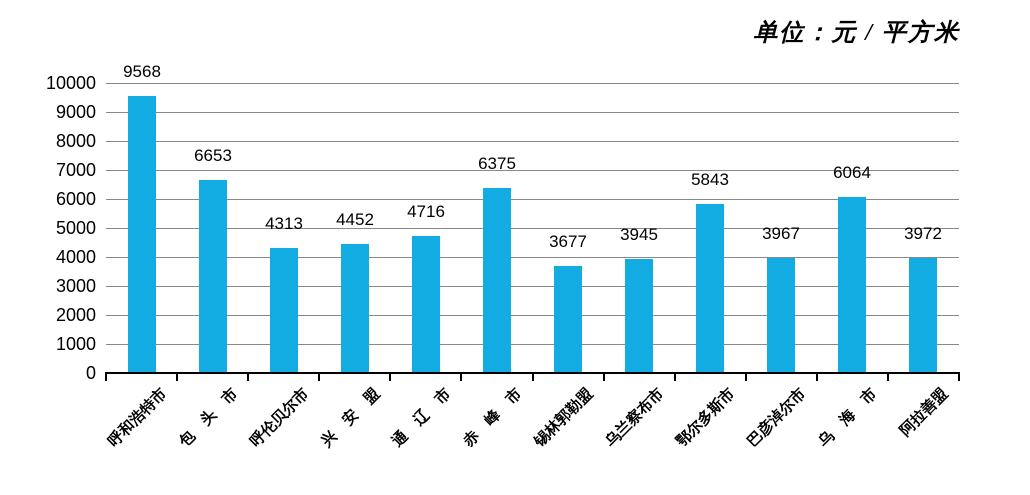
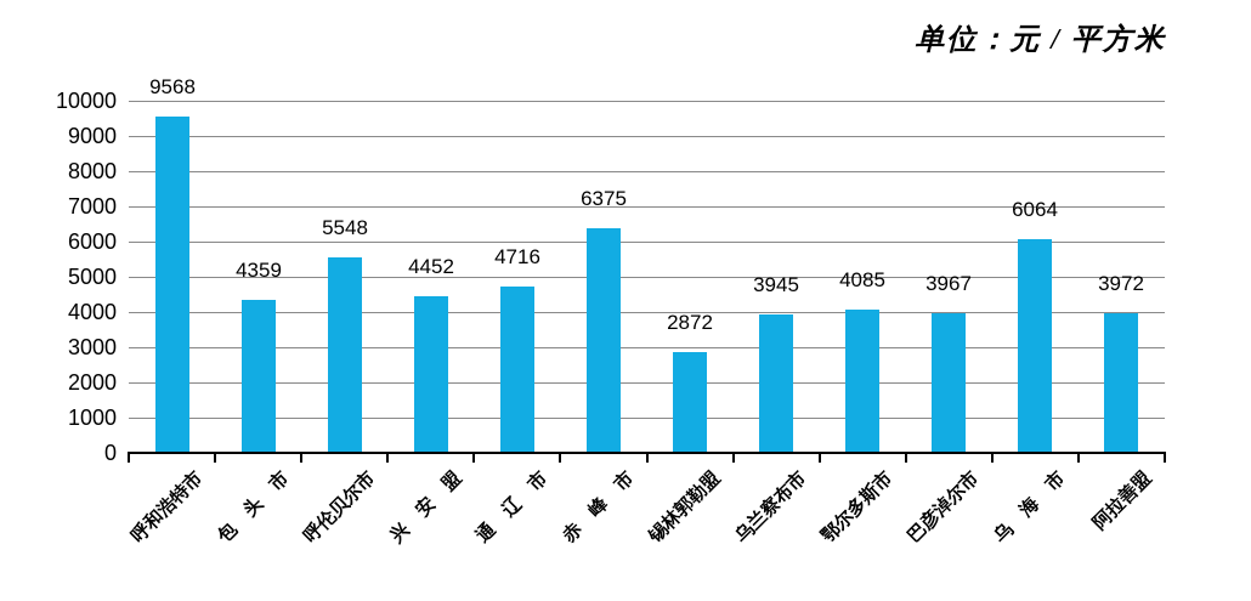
包 头 市: 6653 -> 4359
呼伦贝尔市: 4313 -> 5548
锡林郭勒盟: 3677 -> 2872
鄂尔多斯市: 5843 -> 4085
